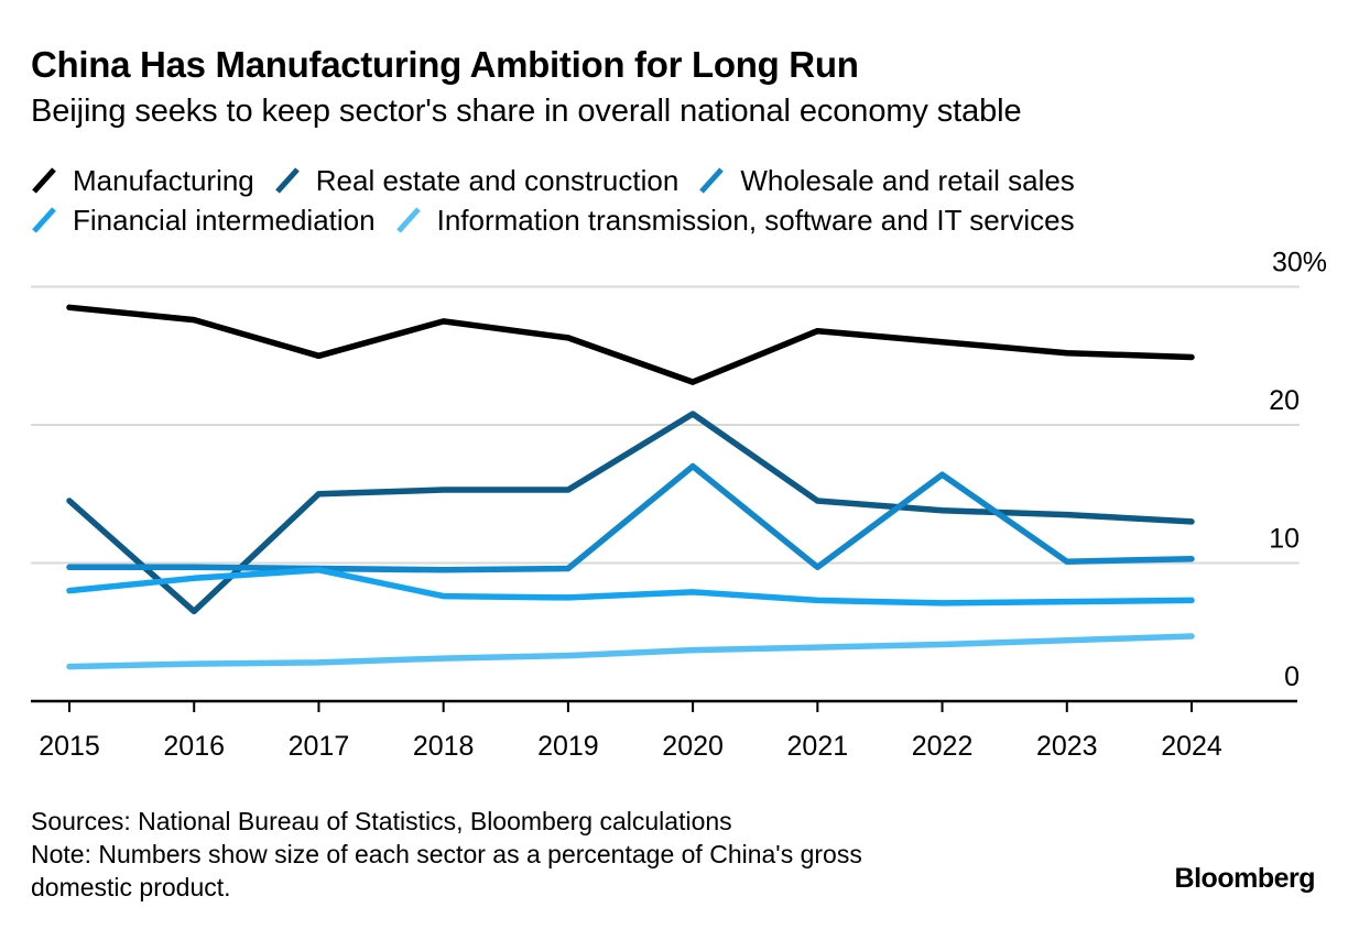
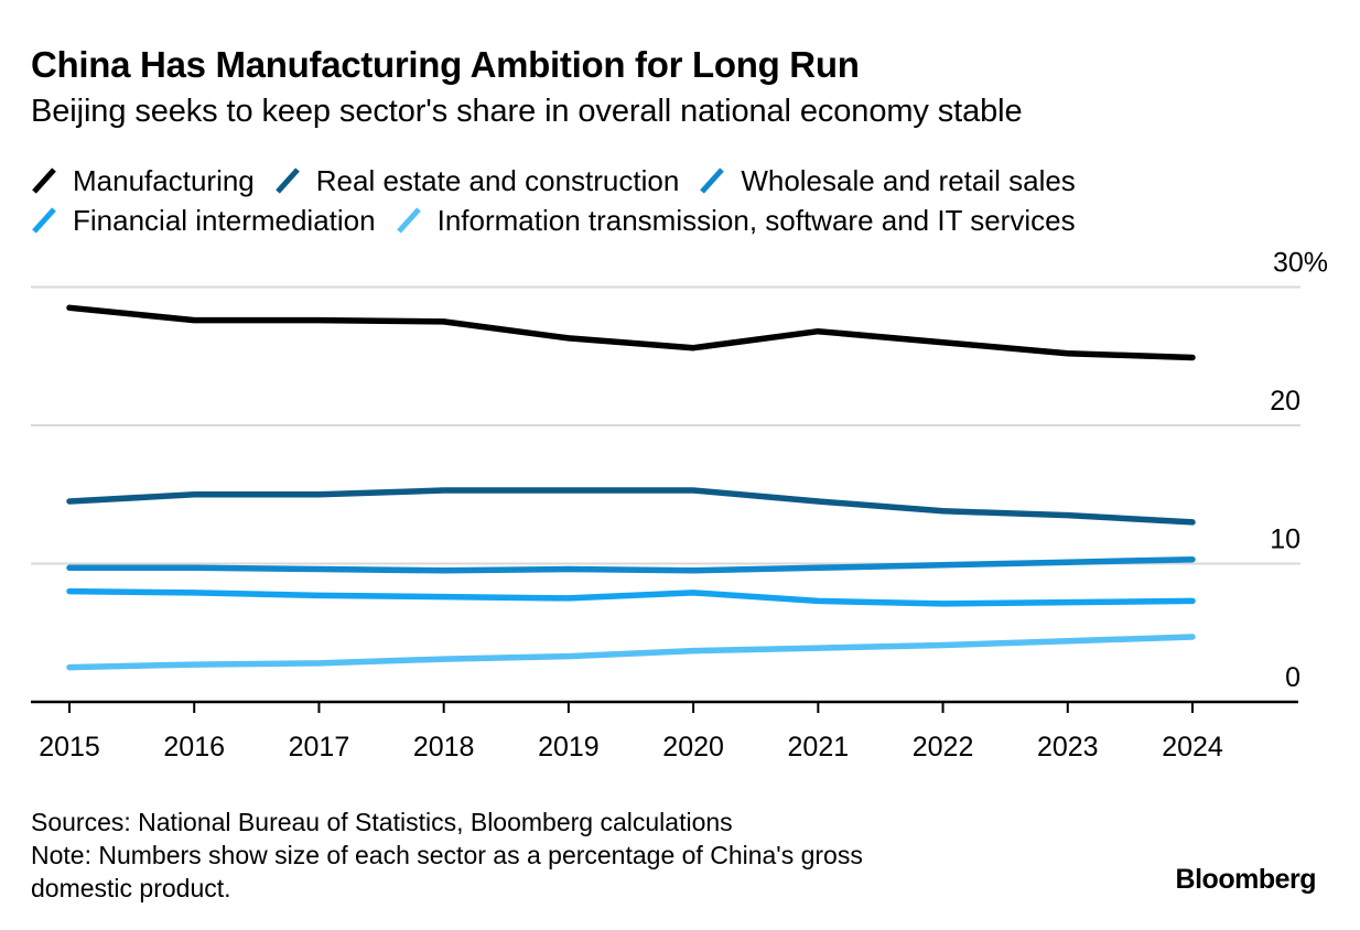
Real estate and construction/2016: 6.5 -> 15.0
Financial intermediation/2016: 8.9 -> 7.9
Manufacturing/2017: 25.0 -> 27.6
Financial intermediation/2017: 9.5 -> 7.7
Manufacturing/2020: 23.1 -> 25.6
Real estate and construction/2020: 20.8 -> 15.3
Wholesale and retail sales/2020: 17.0 -> 9.5
Wholesale and retail sales/2022: 16.4 -> 9.9
